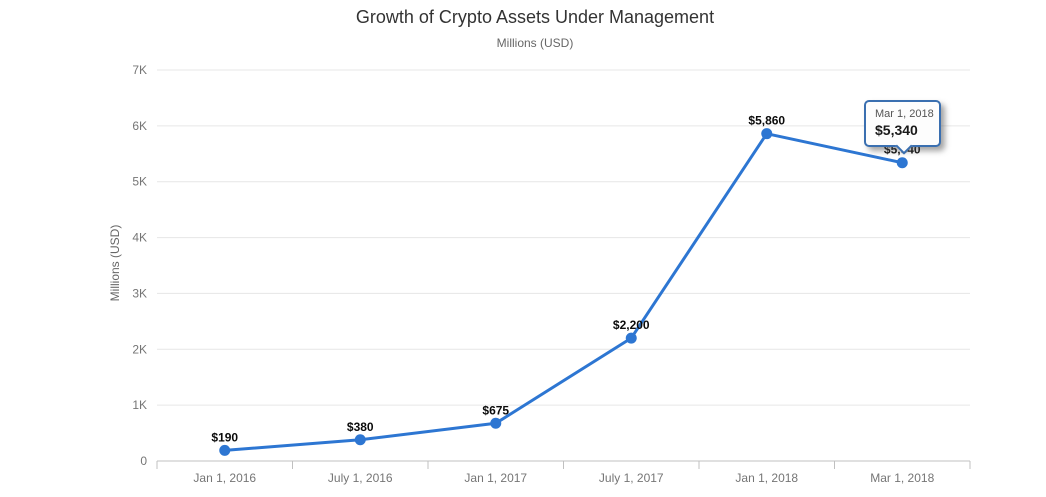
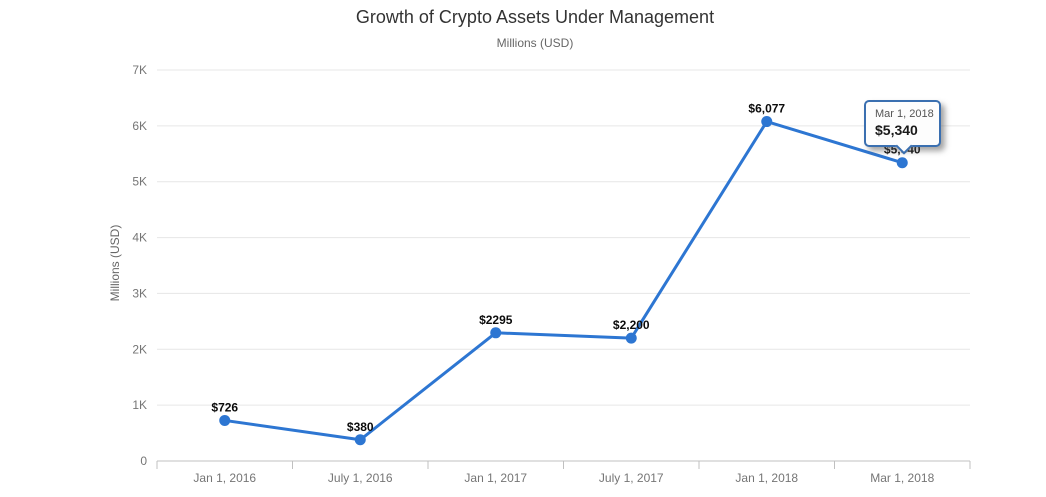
Jan 1, 2016: $190 -> $726
Jan 1, 2017: $675 -> $2295
Jan 1, 2018: $5,860 -> $6,077
